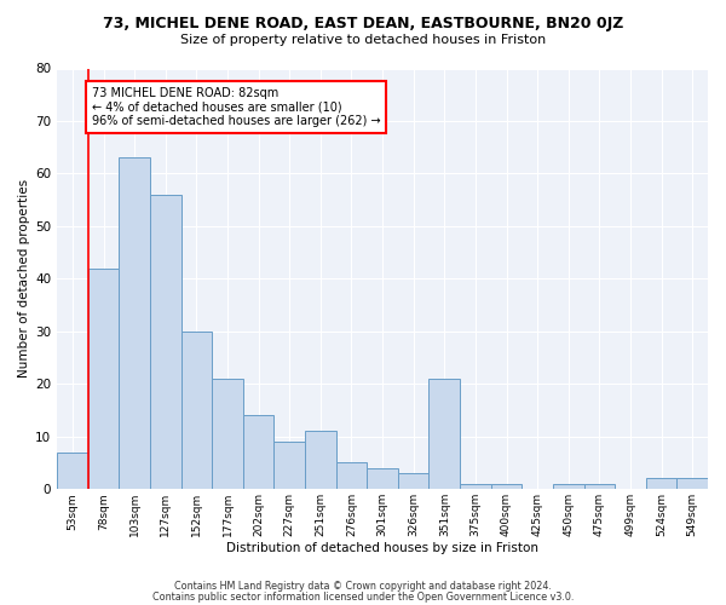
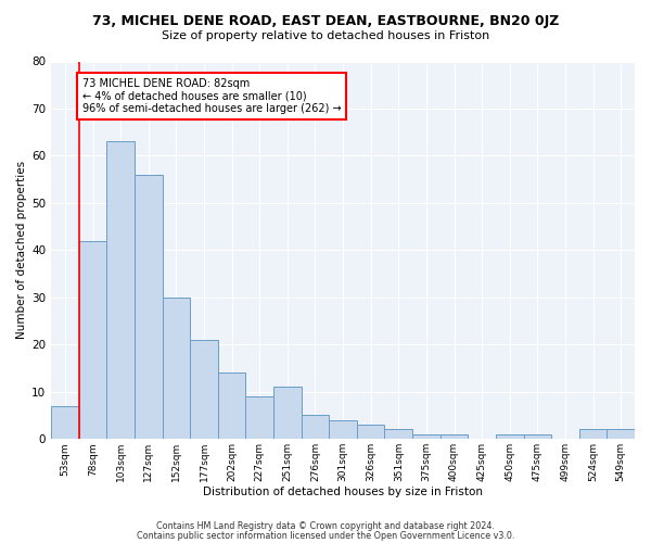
351sqm: 21 -> 2
